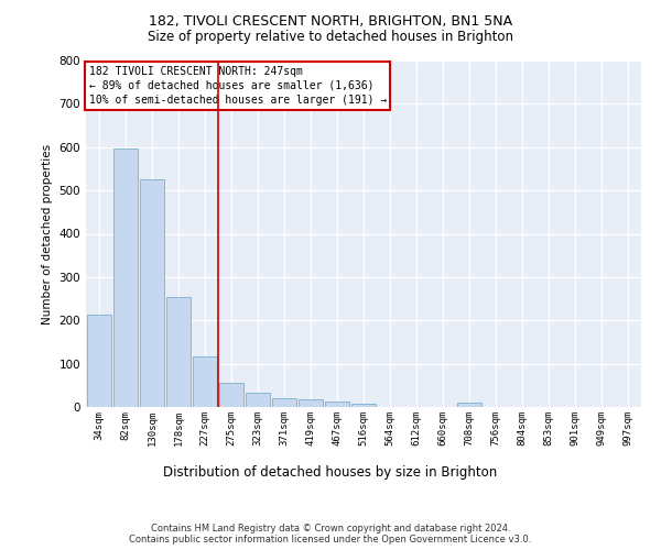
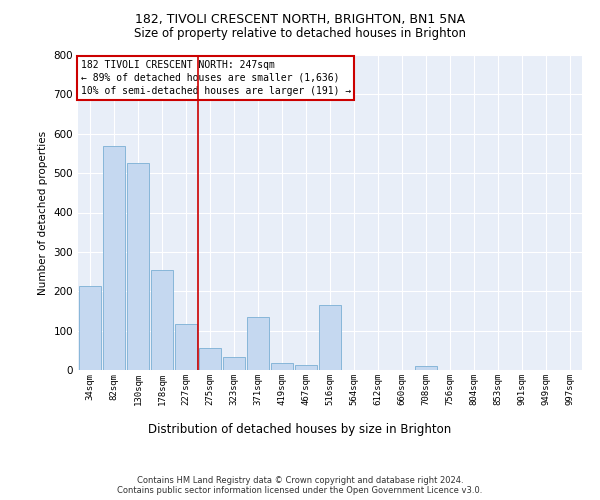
82sqm: 598 -> 570
371sqm: 20 -> 135
516sqm: 8 -> 165
